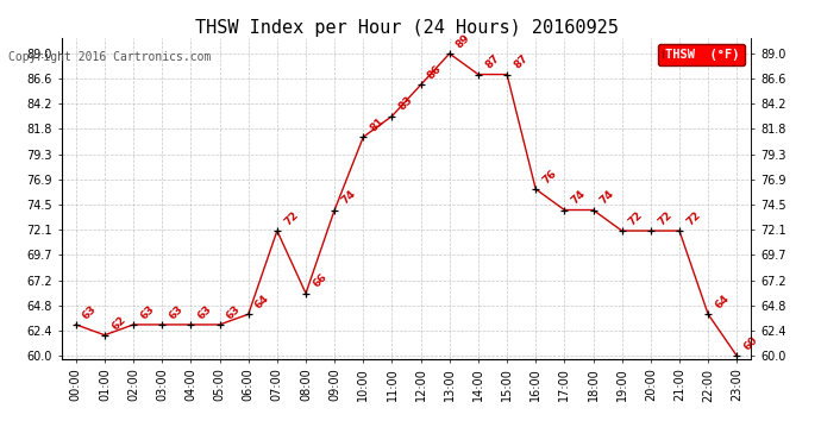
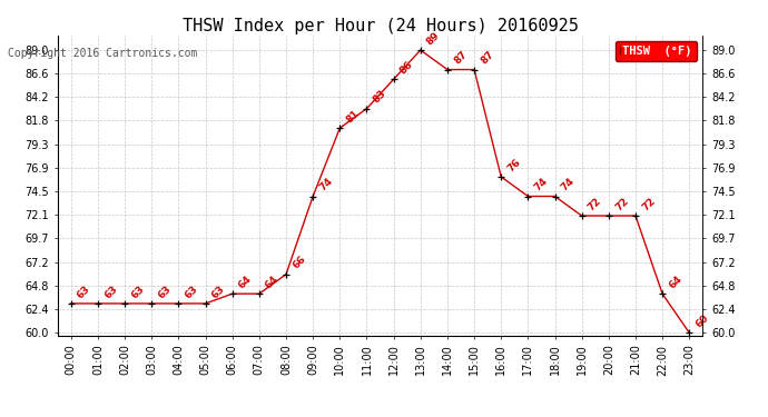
01:00: 62 -> 63
07:00: 72 -> 64
